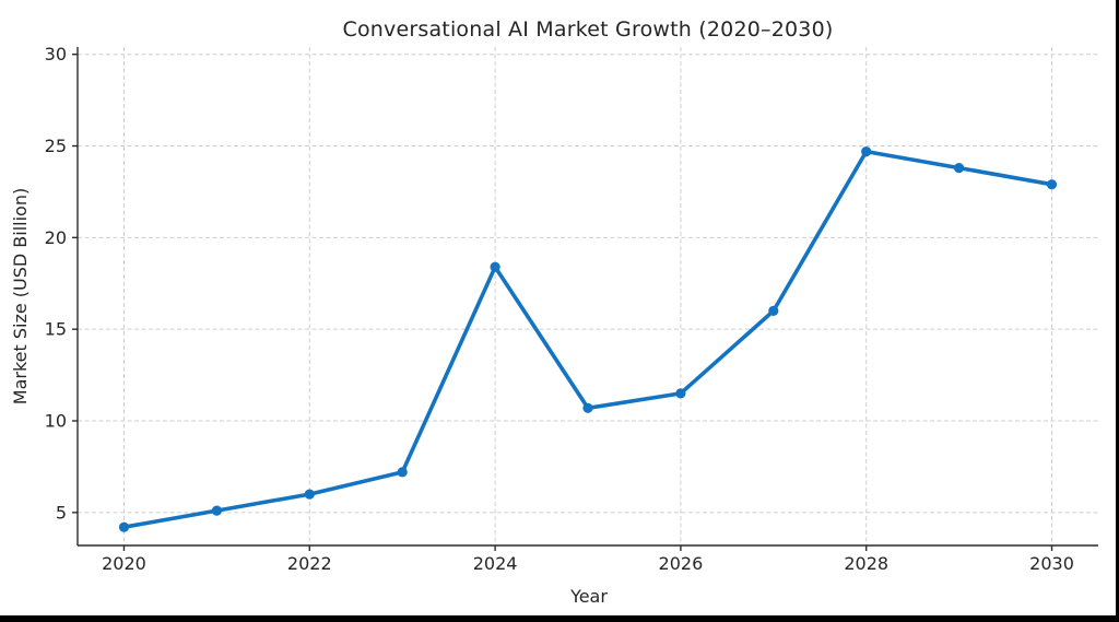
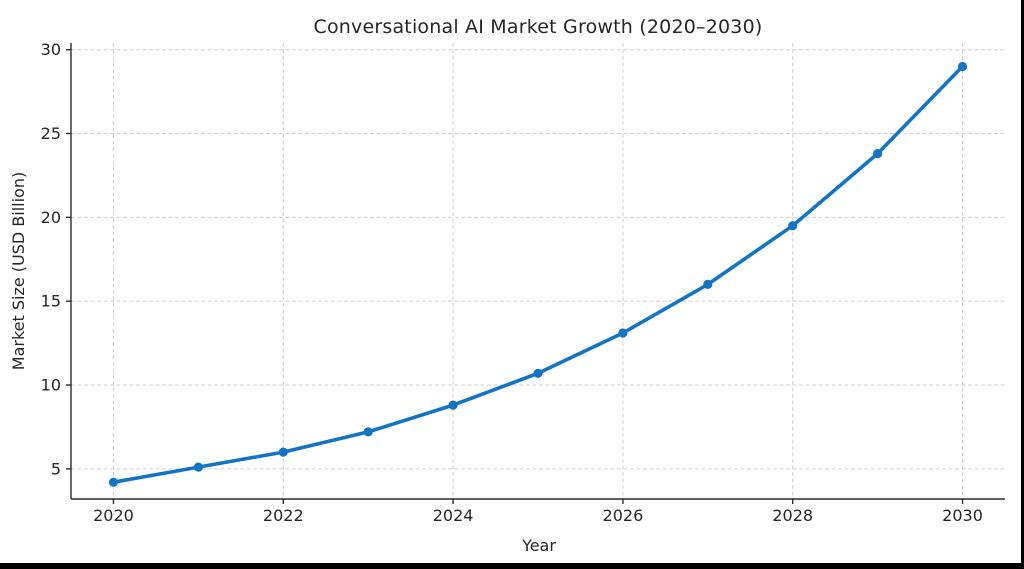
2024: 18.4 -> 8.8
2026: 11.5 -> 13.1
2028: 24.7 -> 19.5
2030: 22.9 -> 29.0
